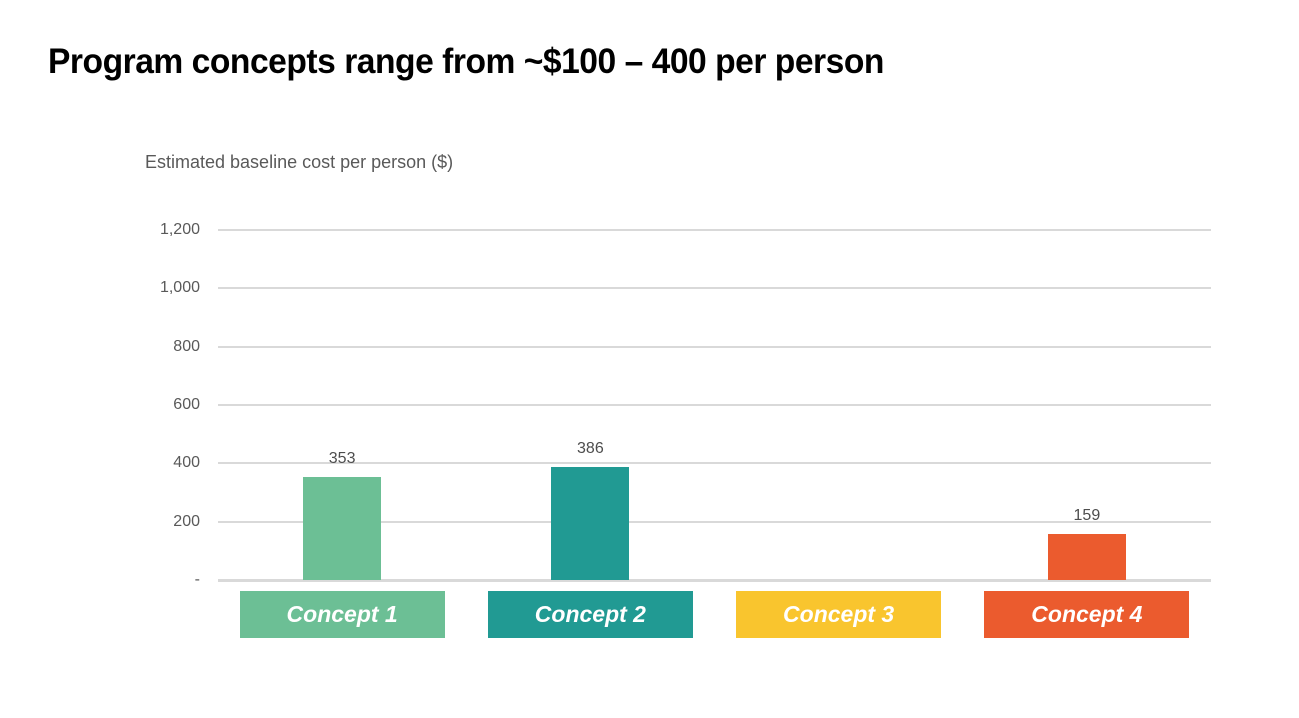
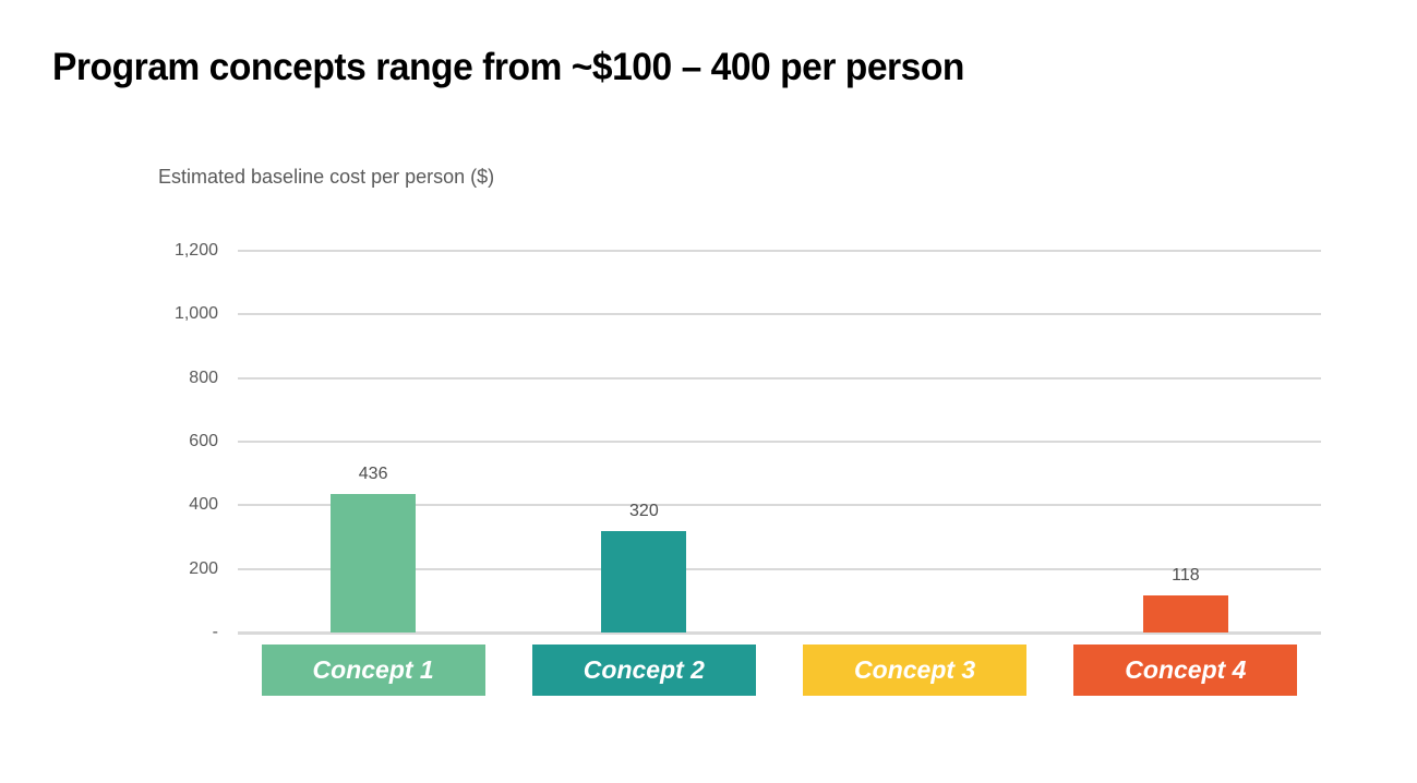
Concept 1: 353 -> 436
Concept 2: 386 -> 320
Concept 4: 159 -> 118
